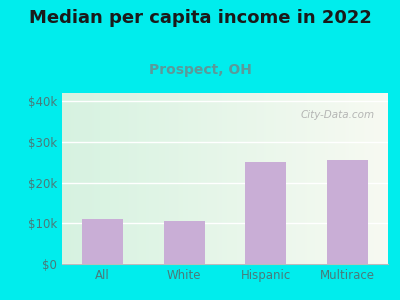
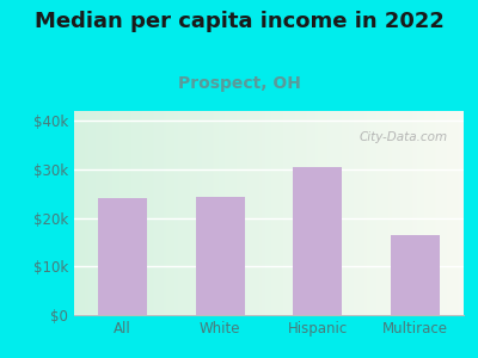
All: $11.0k -> $24.0k
White: $10.5k -> $24.2k
Hispanic: $25.0k -> $30.5k
Multirace: $25.5k -> $16.5k
